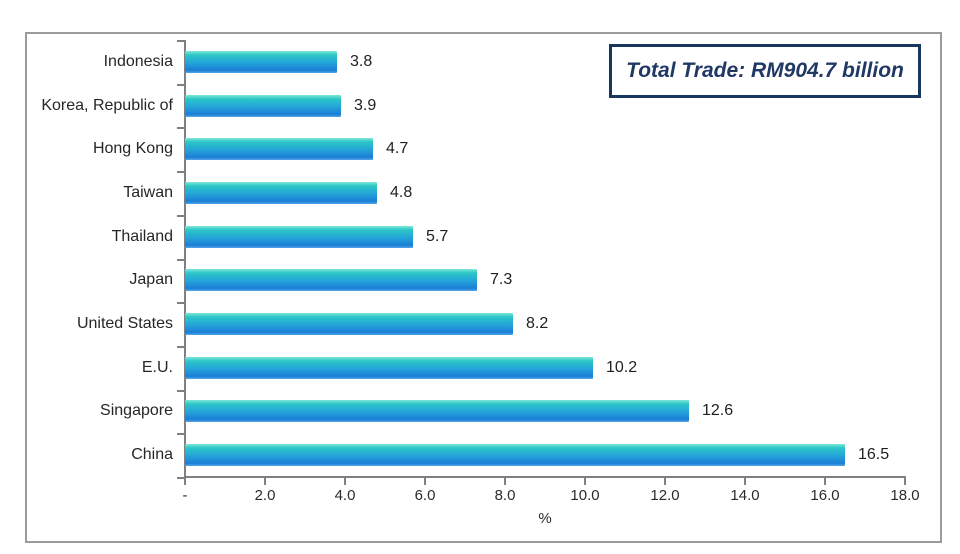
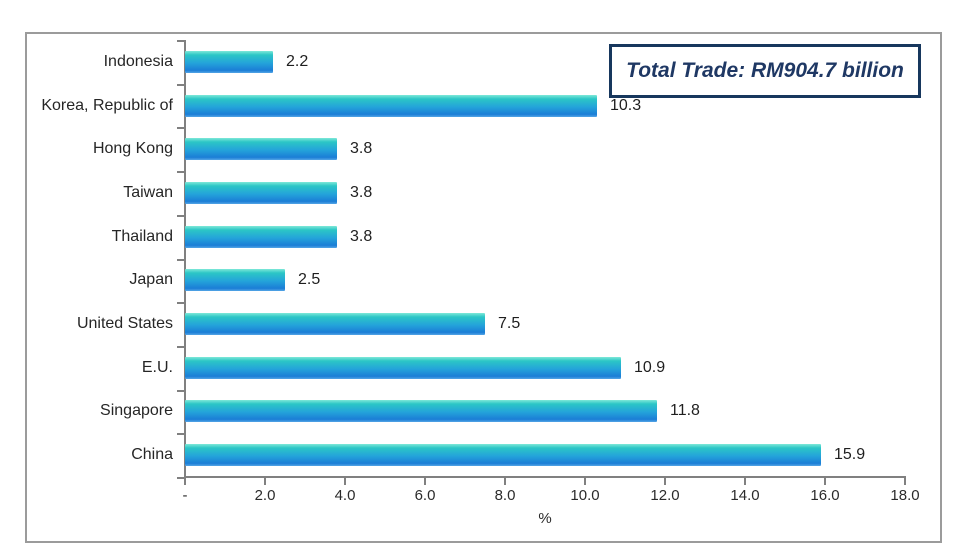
Indonesia: 3.8 -> 2.2
Korea, Republic of: 3.9 -> 10.3
Hong Kong: 4.7 -> 3.8
Taiwan: 4.8 -> 3.8
Thailand: 5.7 -> 3.8
Japan: 7.3 -> 2.5
United States: 8.2 -> 7.5
E.U.: 10.2 -> 10.9
Singapore: 12.6 -> 11.8
China: 16.5 -> 15.9
